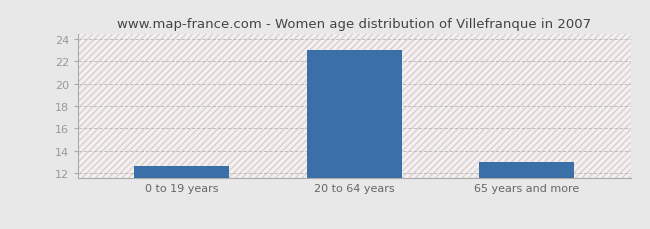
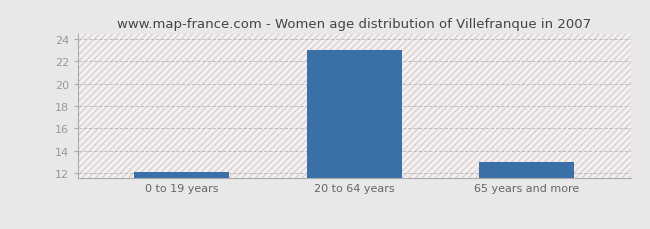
0 to 19 years: 12.6 -> 12.1
